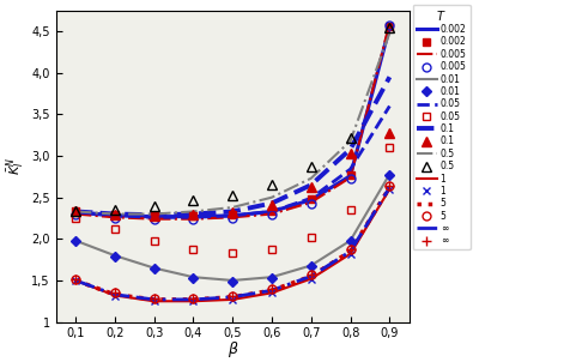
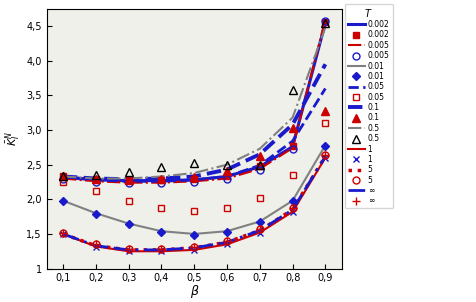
0.5/0,6: 2,66 -> 2,50
0.5/0,7: 2,87 -> 2,50
0.5/0,8: 3,22 -> 3,58
